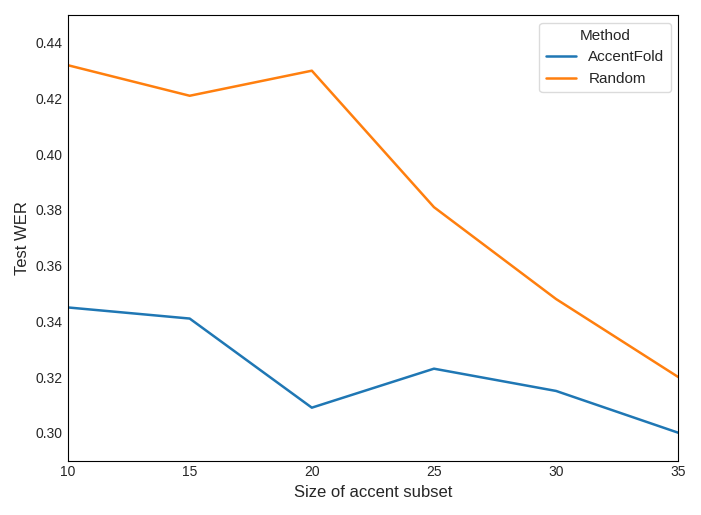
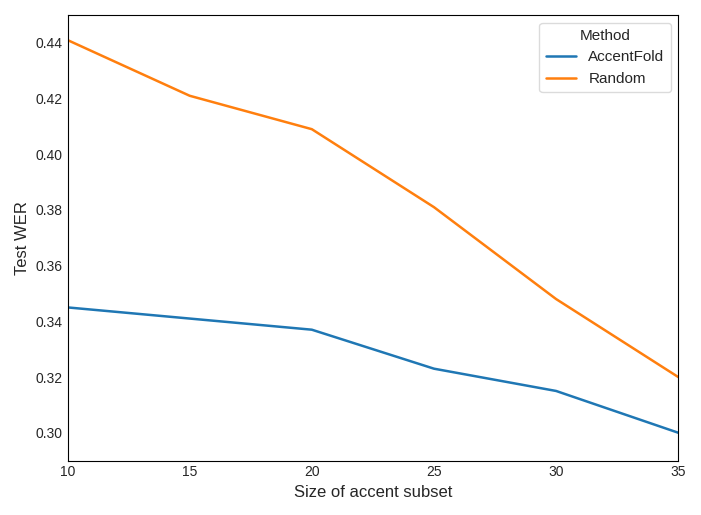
Random/10: 0.432 -> 0.441
AccentFold/20: 0.309 -> 0.337
Random/20: 0.430 -> 0.409
